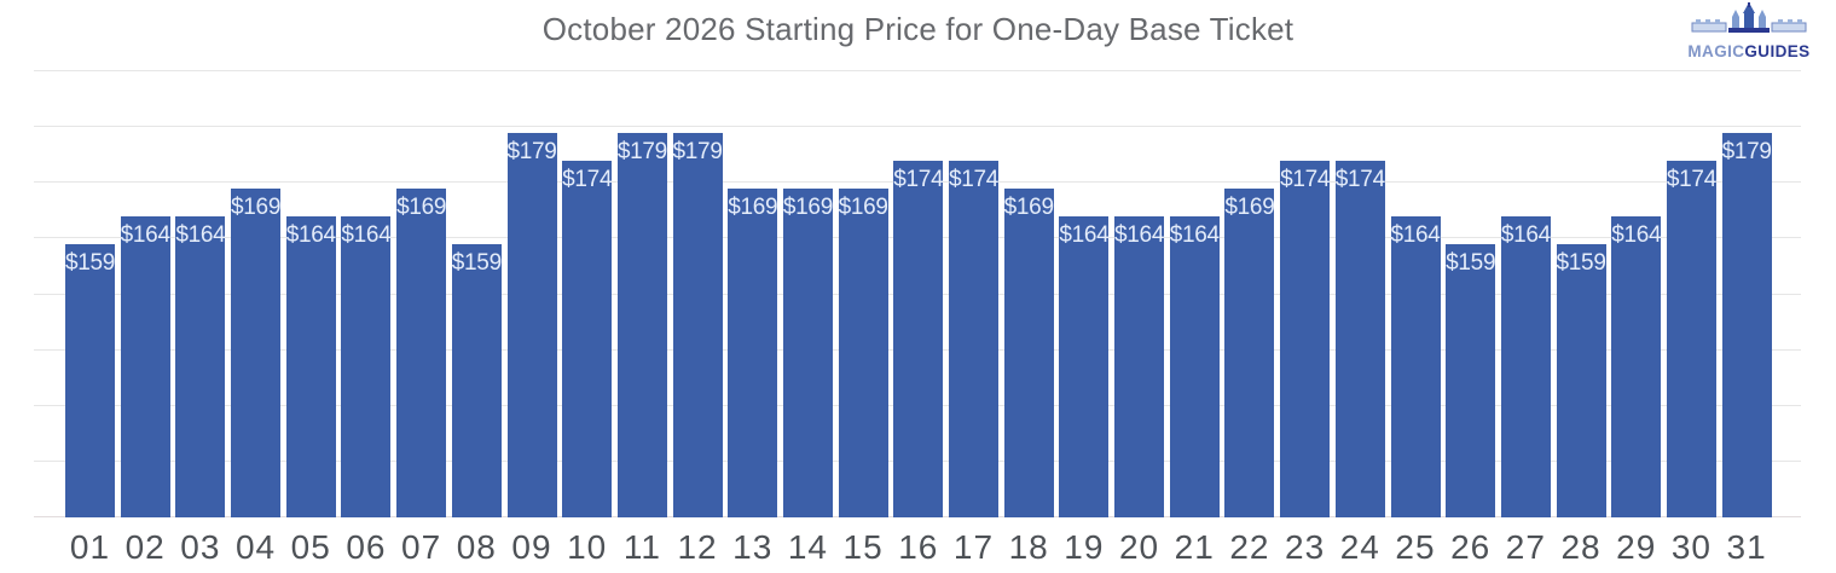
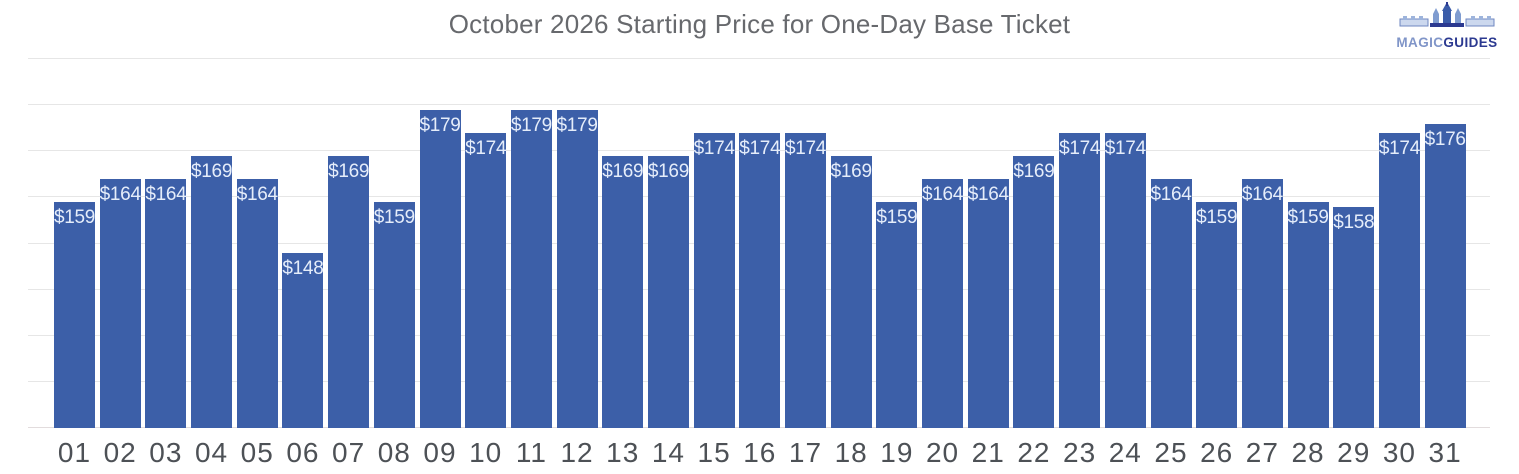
06: $164 -> $148
15: $169 -> $174
19: $164 -> $159
29: $164 -> $158
31: $179 -> $176
